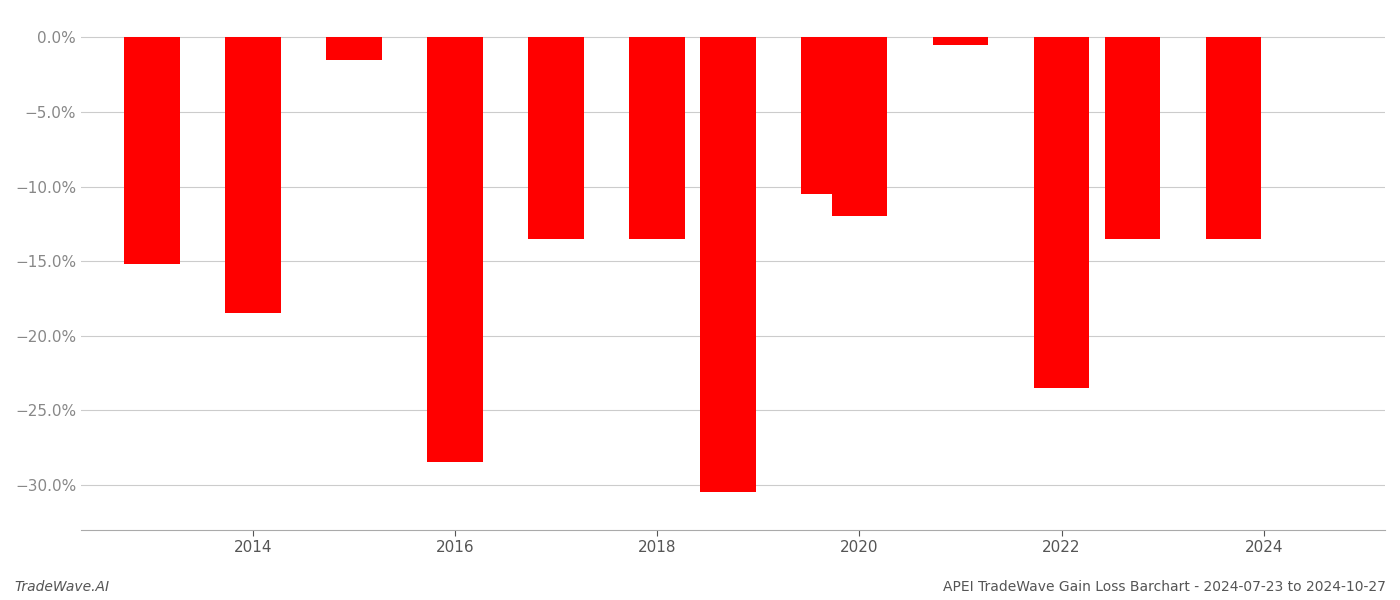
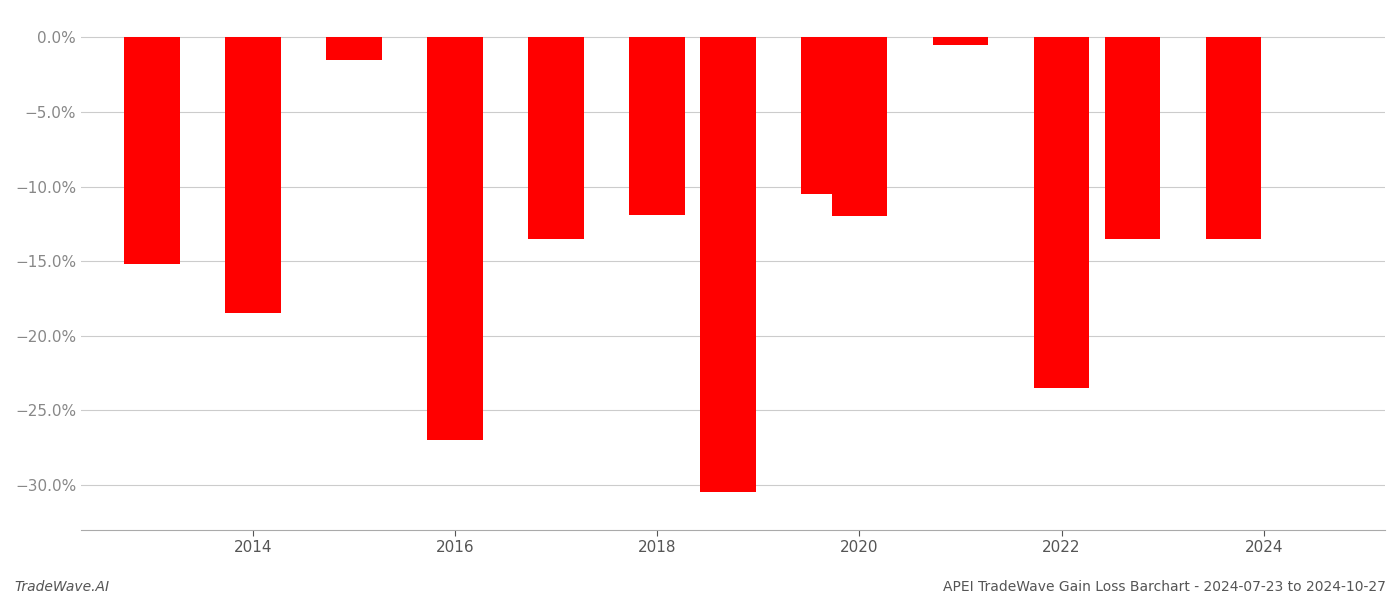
2016: -28.5% -> -27.0%
2018: -13.5% -> -11.9%
